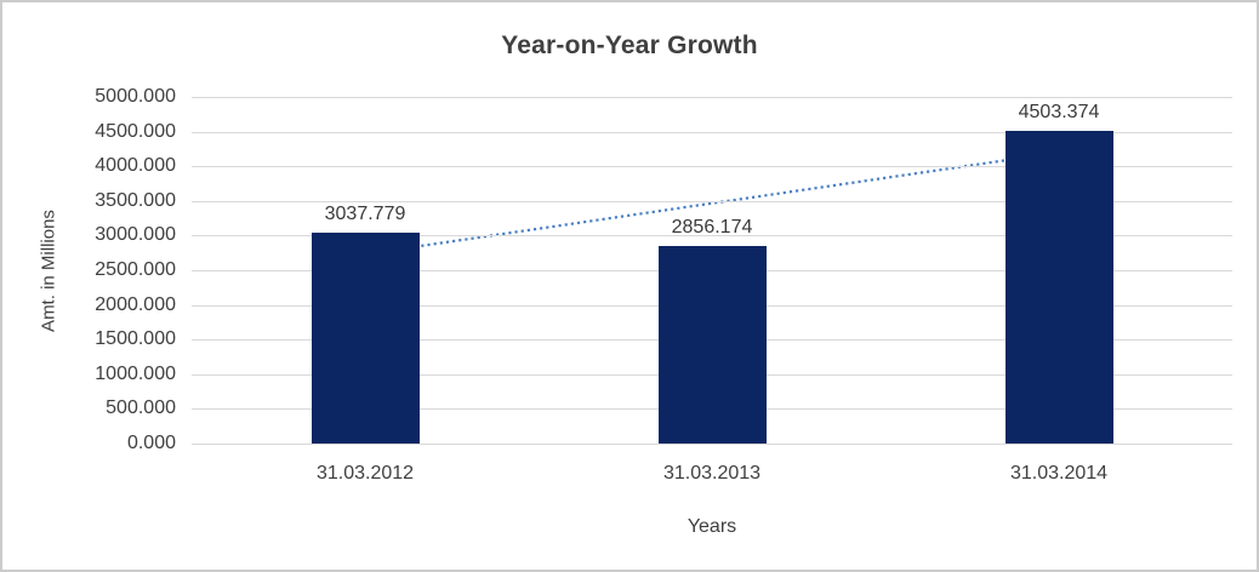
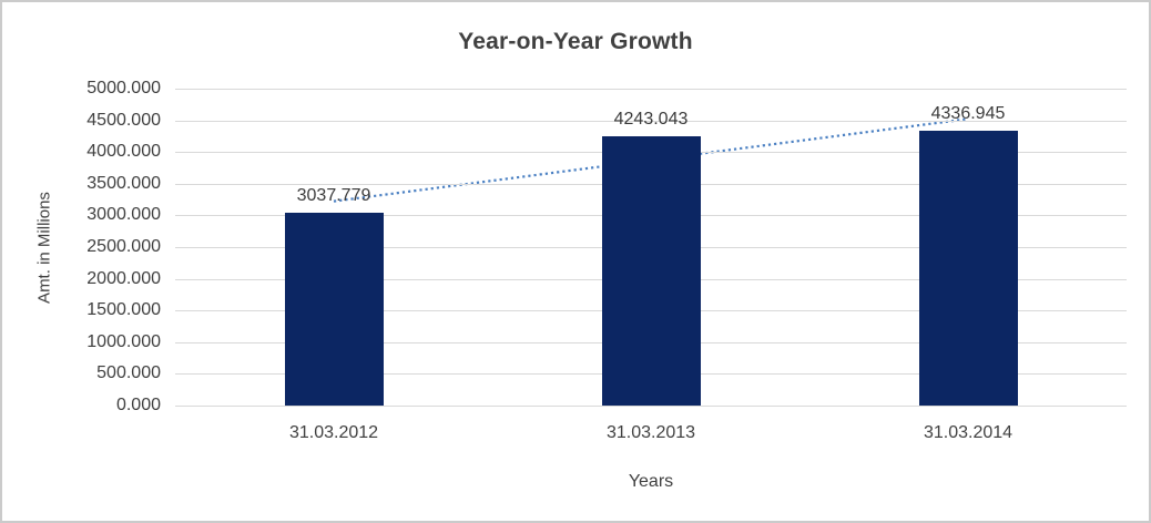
31.03.2013: 2856.174 -> 4243.043
31.03.2014: 4503.374 -> 4336.945
